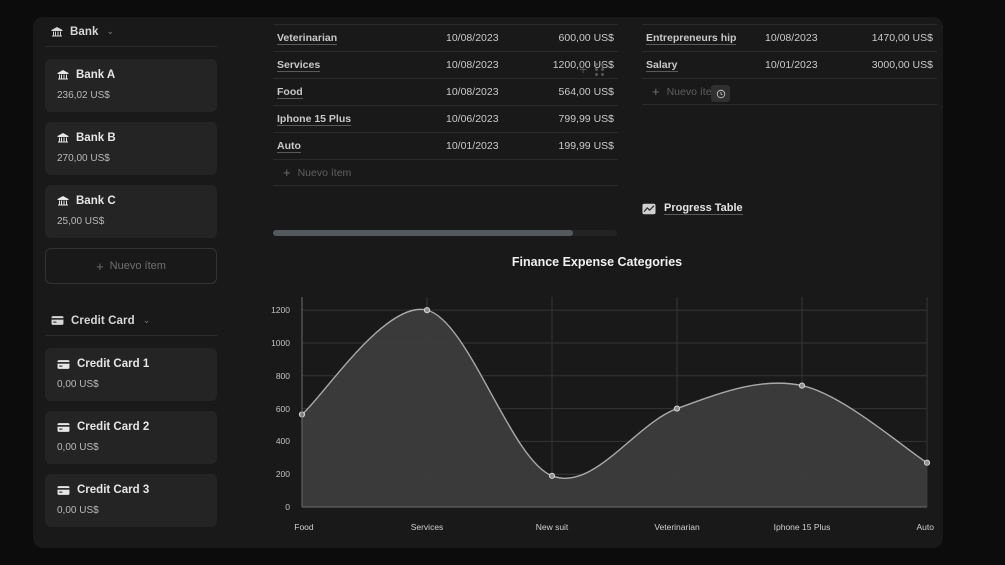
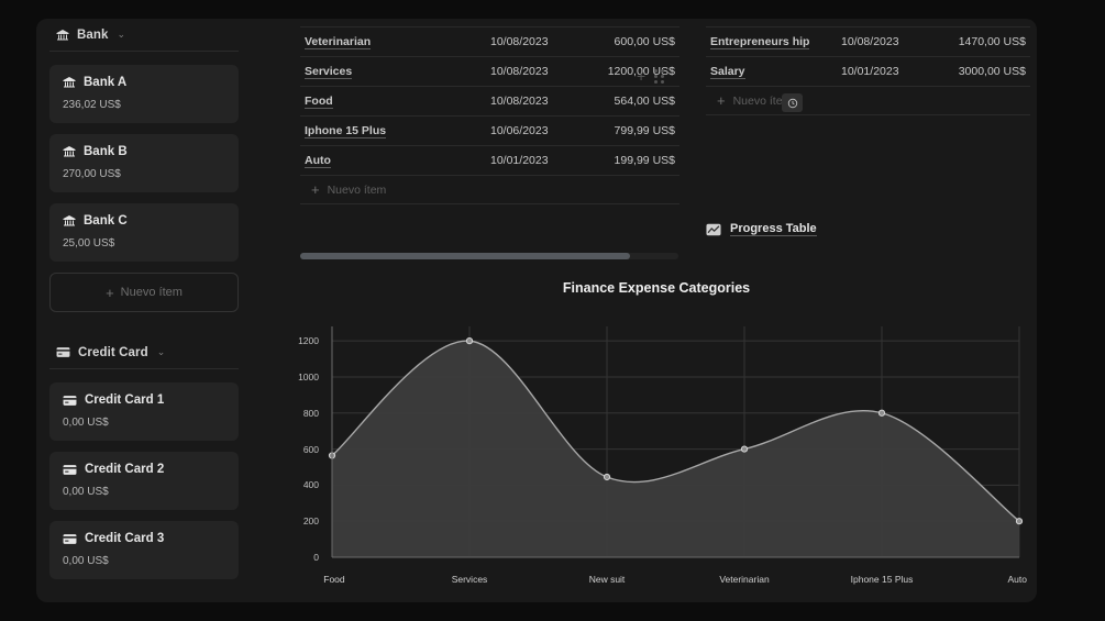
New suit: 190 -> 440
Iphone 15 Plus: 740 -> 800
Auto: 270 -> 200
